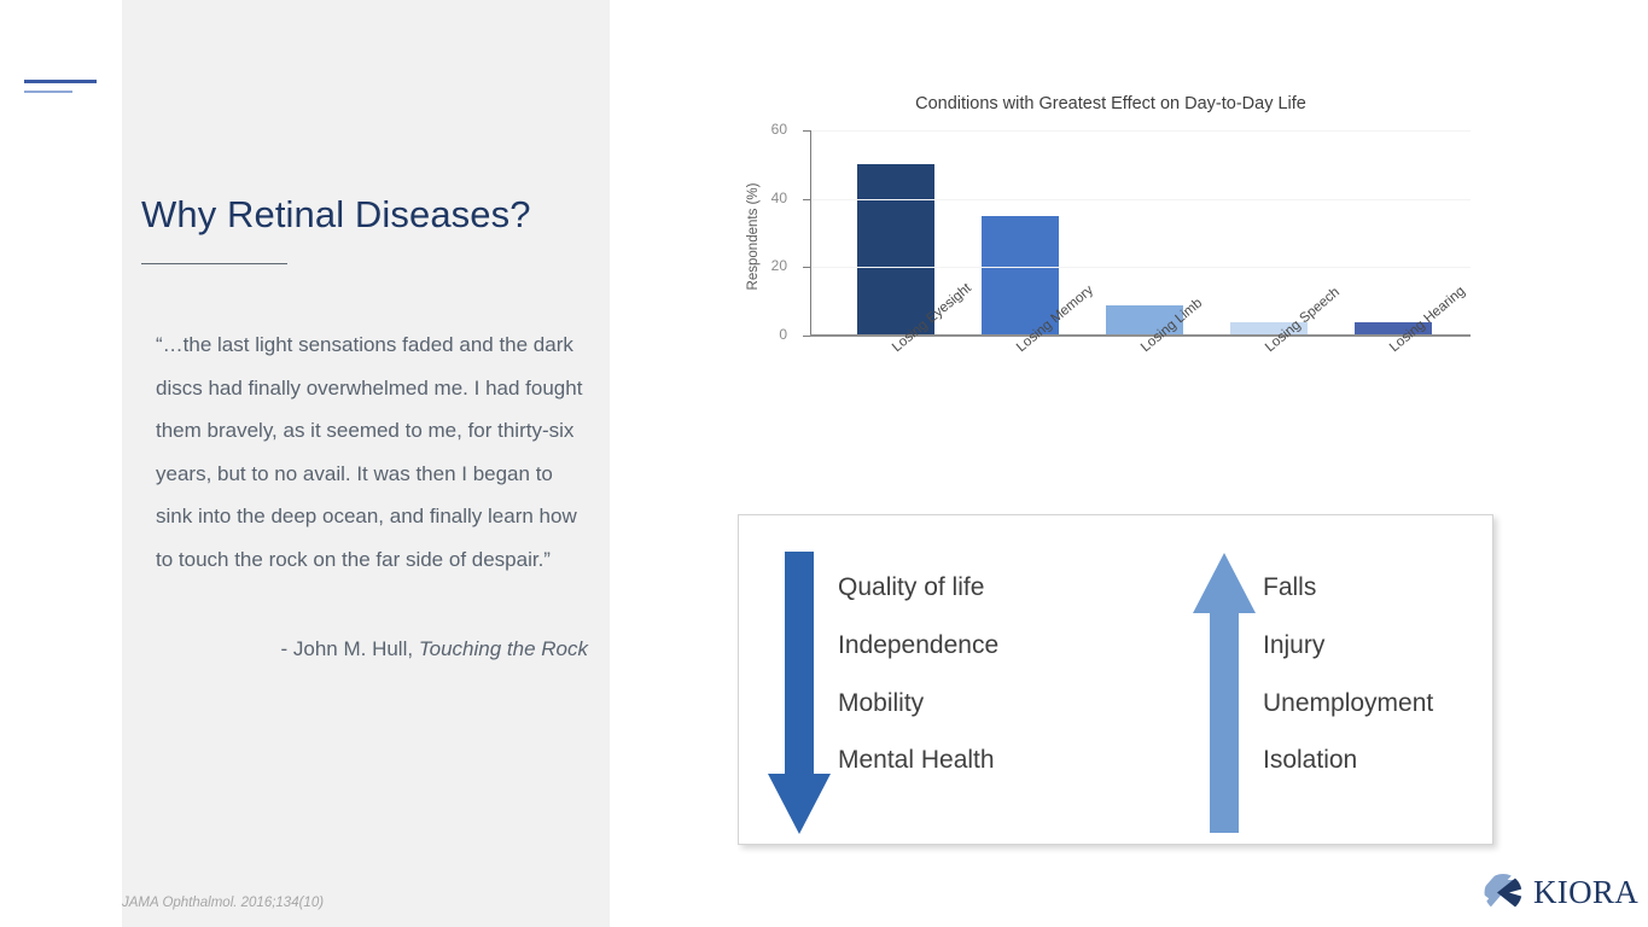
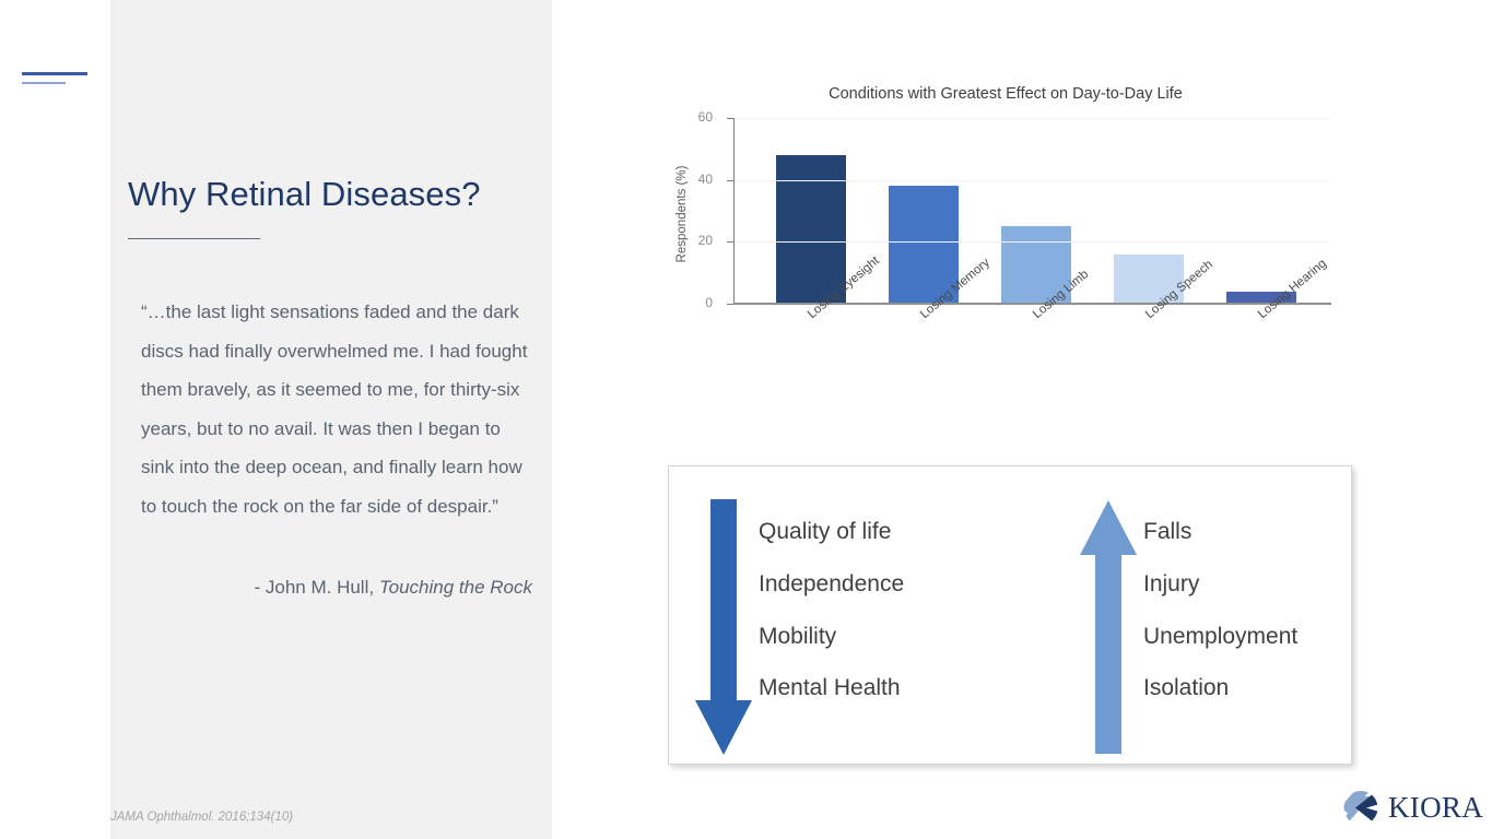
Losing Eyesight: 50 -> 48
Losing Memory: 35 -> 38
Losing Limb: 9 -> 25
Losing Speech: 4 -> 16
